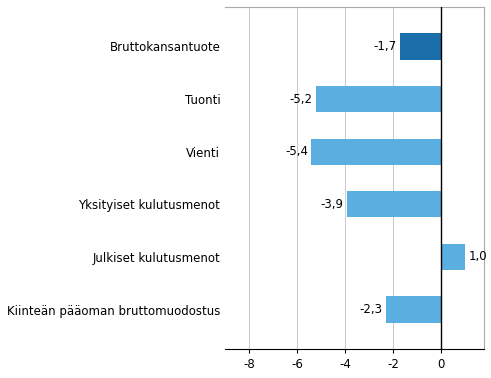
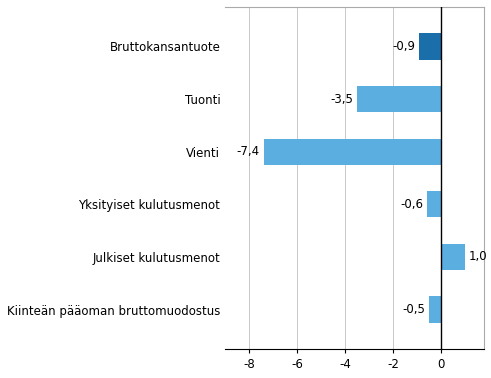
Bruttokansantuote: -1,7 -> -0,9
Tuonti: -5,2 -> -3,5
Vienti: -5,4 -> -7,4
Yksityiset kulutusmenot: -3,9 -> -0,6
Kiinteän pääoman bruttomuodostus: -2,3 -> -0,5
